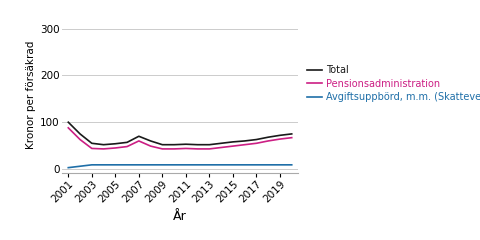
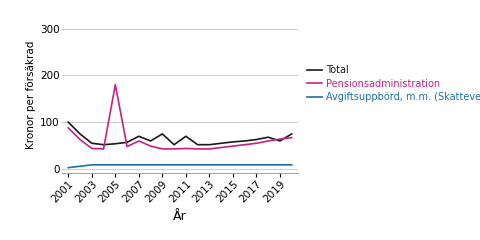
Pensionsadministration/2005: 45 -> 180
Total/2009: 52 -> 75
Total/2011: 53 -> 70
Total/2019: 72 -> 60
